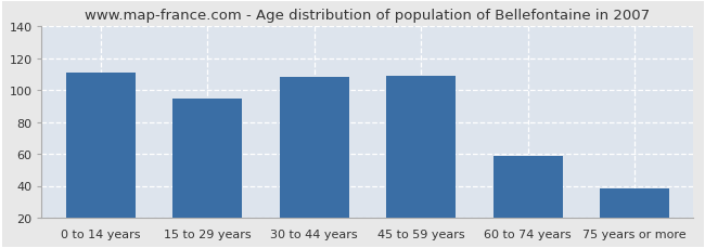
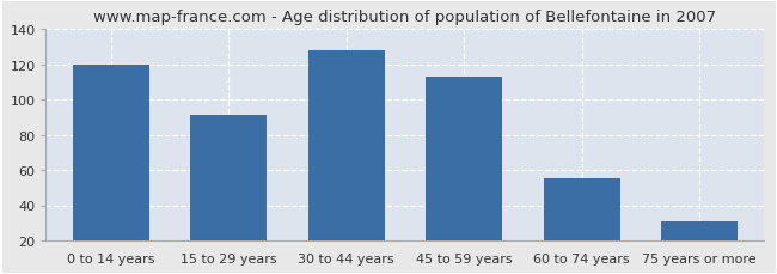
0 to 14 years: 111 -> 120
15 to 29 years: 95 -> 91
30 to 44 years: 108 -> 128
45 to 59 years: 109 -> 113
60 to 74 years: 59 -> 55
75 years or more: 38 -> 31
